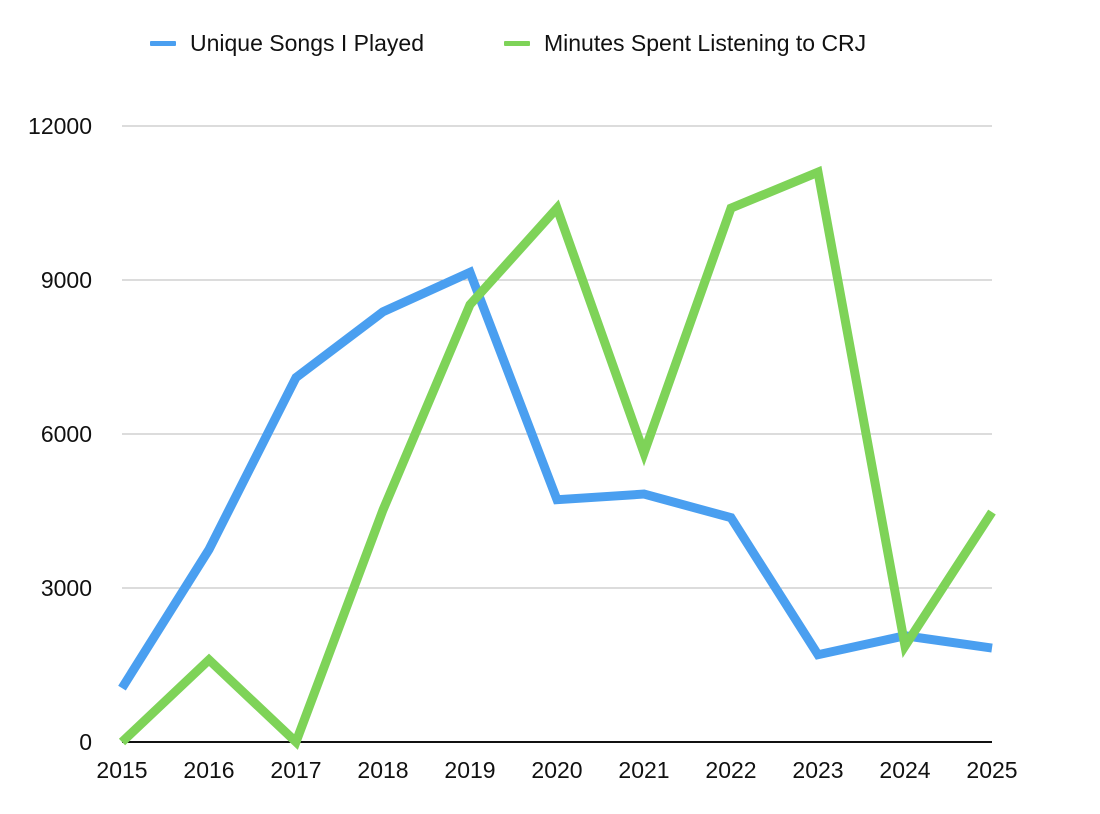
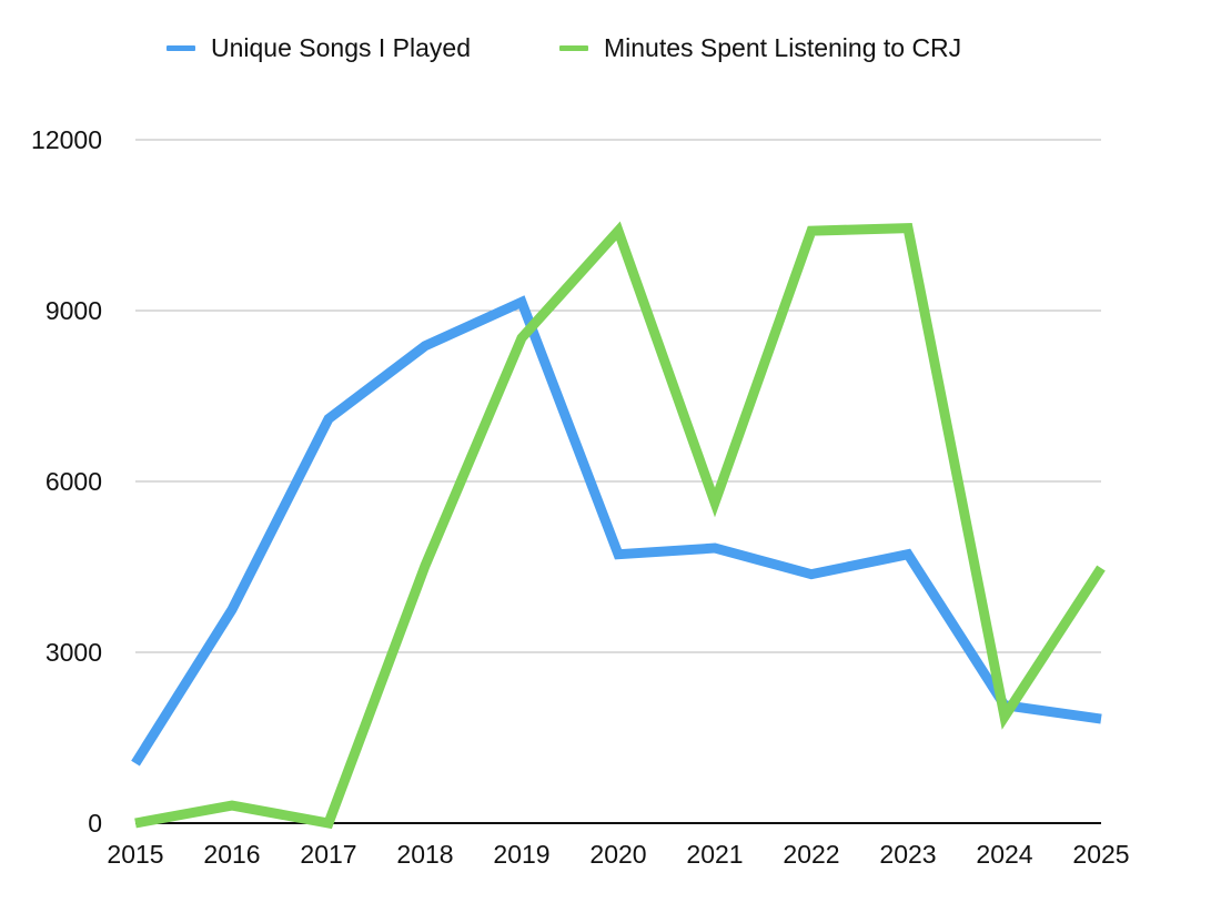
Minutes Spent Listening to CRJ/2016: 1600 -> 300
Unique Songs I Played/2023: 1700 -> 4700
Minutes Spent Listening to CRJ/2023: 11100 -> 10400
